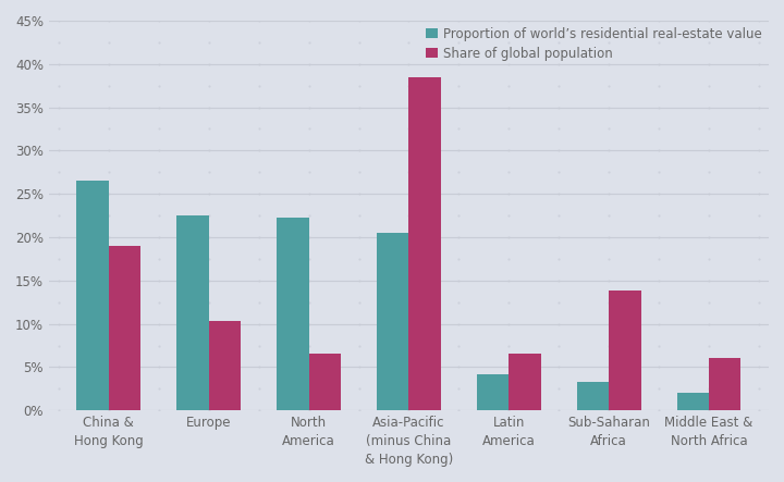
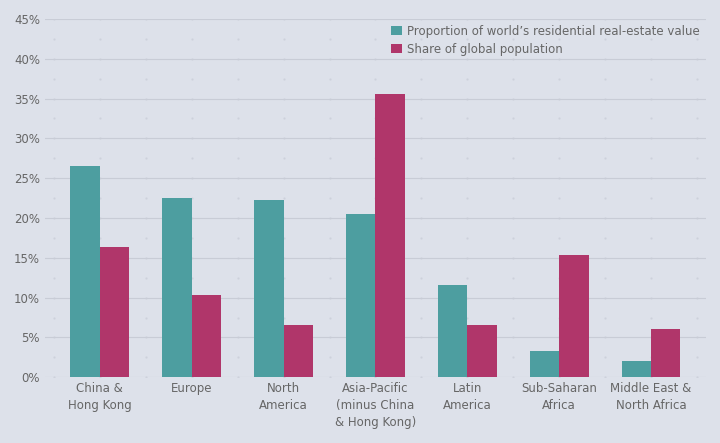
Share of global population/China & Hong Kong: 19.0% -> 16.4%
Share of global population/Asia-Pacific (minus China & Hong Kong): 38.5% -> 35.6%
Proportion of world’s residential real-estate value/Latin America: 4.2% -> 11.6%
Share of global population/Sub-Saharan Africa: 13.8% -> 15.4%
